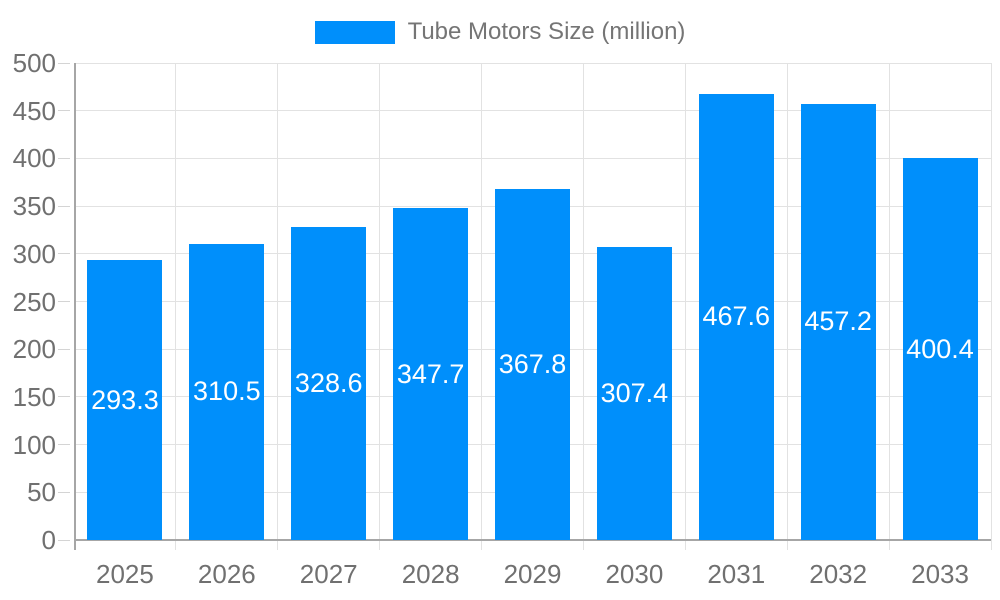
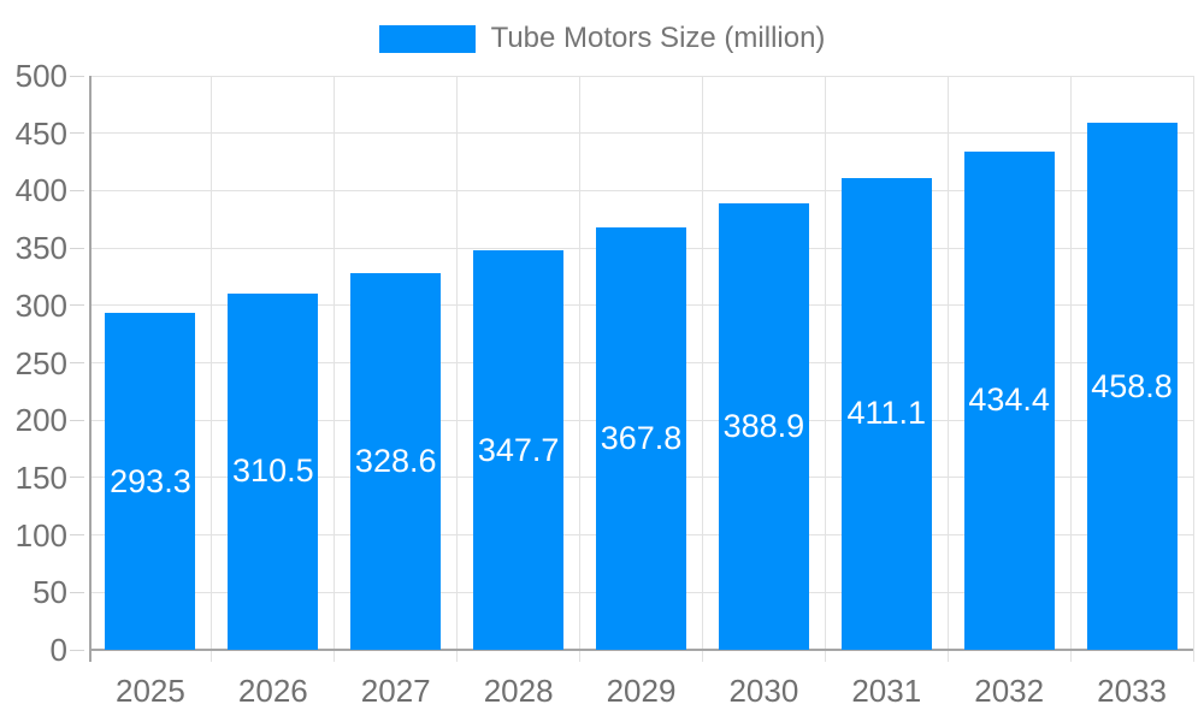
2030: 307.4 -> 388.9
2031: 467.6 -> 411.1
2032: 457.2 -> 434.4
2033: 400.4 -> 458.8
